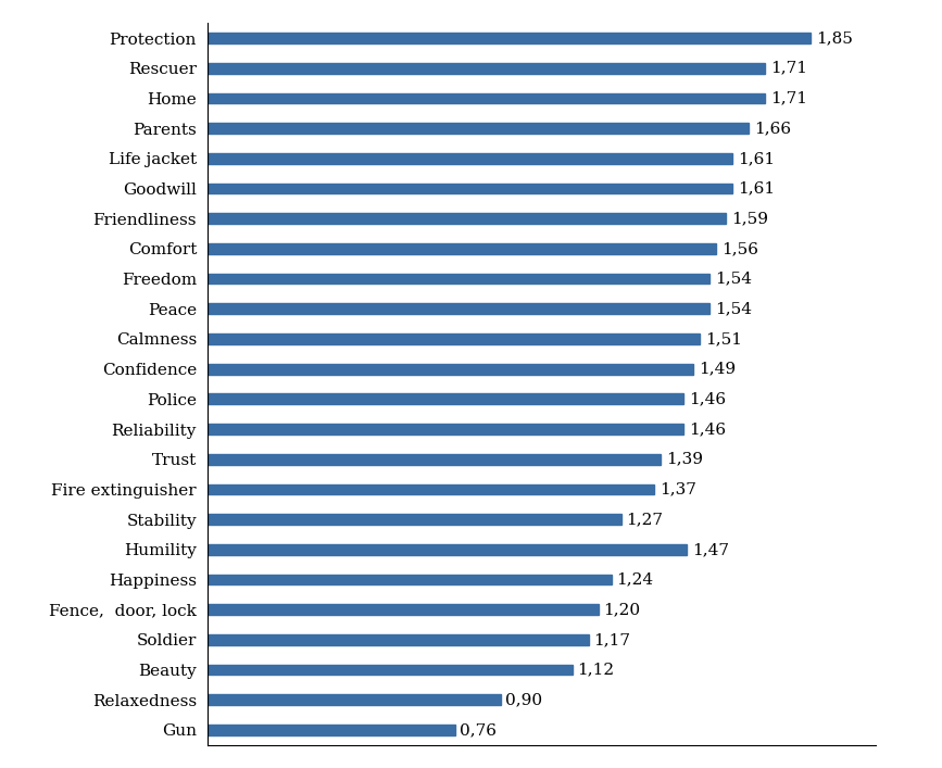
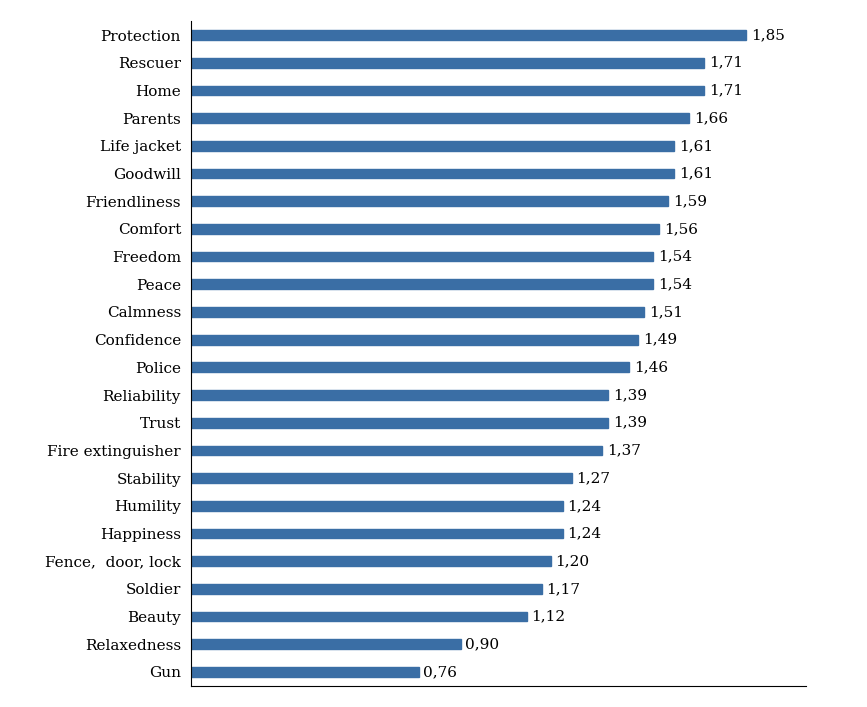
Reliability: 1,46 -> 1,39
Humility: 1,47 -> 1,24
